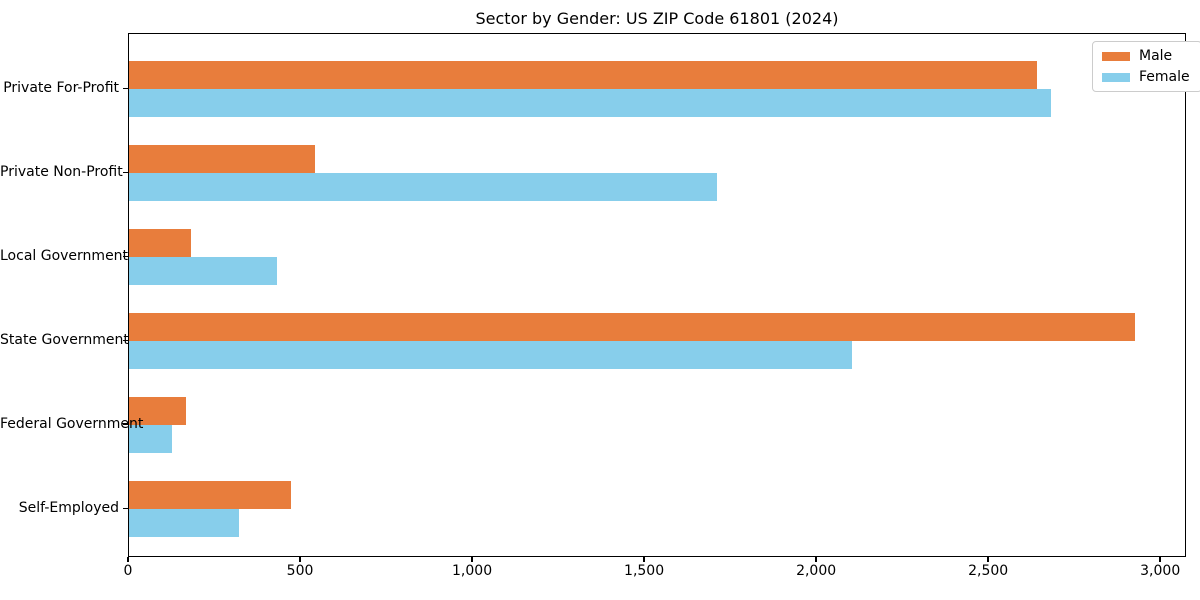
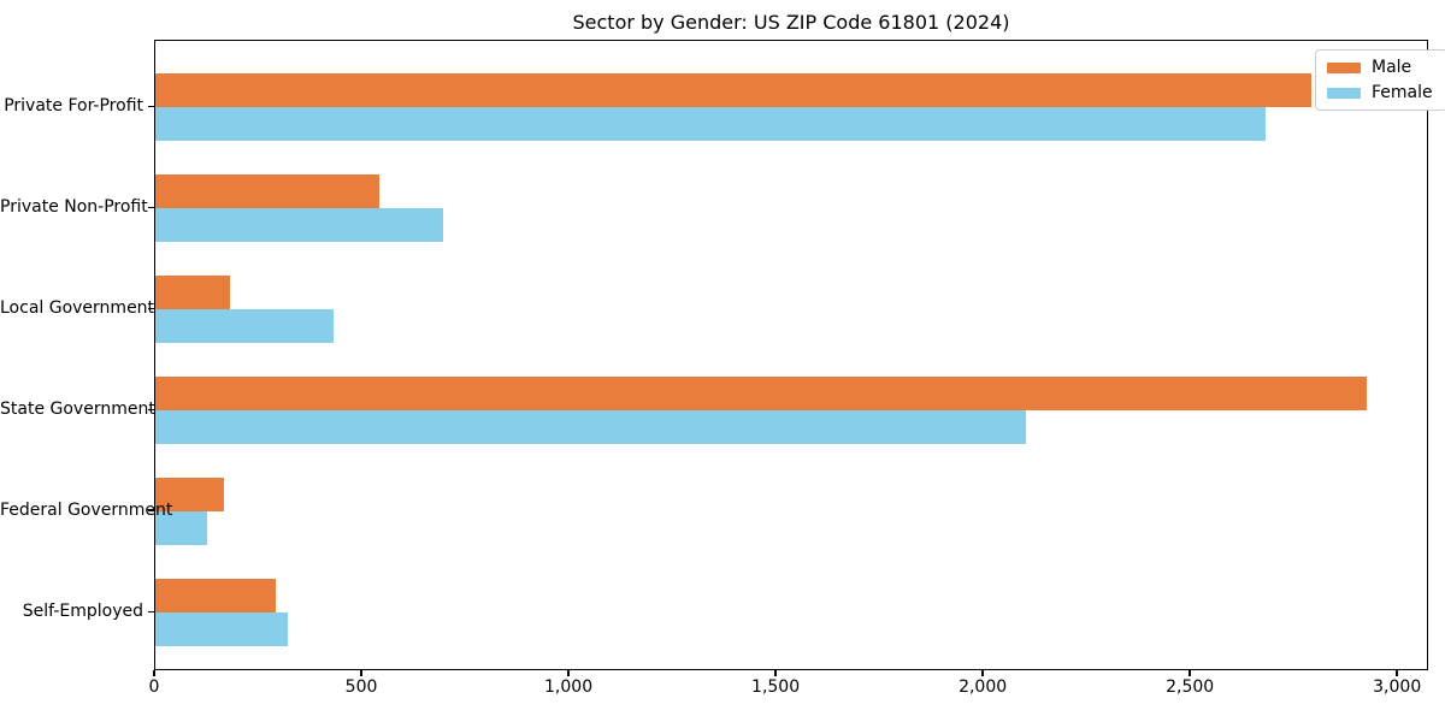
Male/Private For-Profit: 2640 -> 2790
Female/Private Non-Profit: 1710 -> 700
Male/Self-Employed: 470 -> 290
